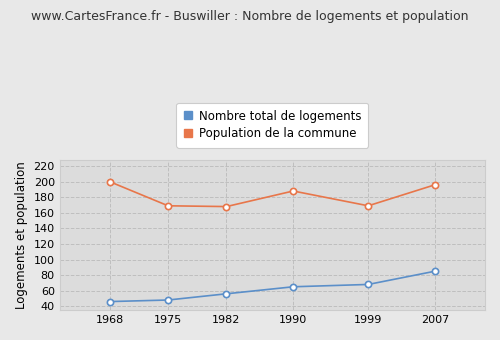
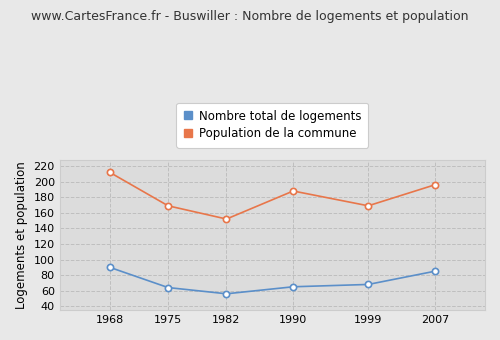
Nombre total de logements/1968: 46 -> 90
Population de la commune/1968: 200 -> 212
Nombre total de logements/1975: 48 -> 64
Population de la commune/1982: 168 -> 152
